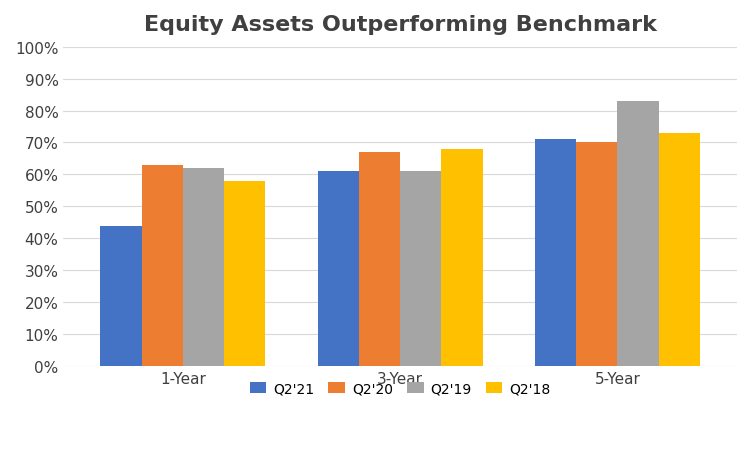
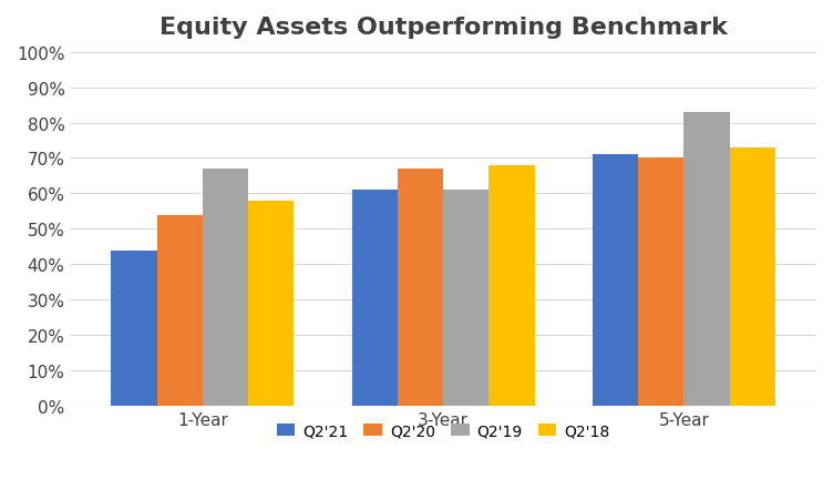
Q2'20/1-Year: 63% -> 54%
Q2'19/1-Year: 62% -> 67%
